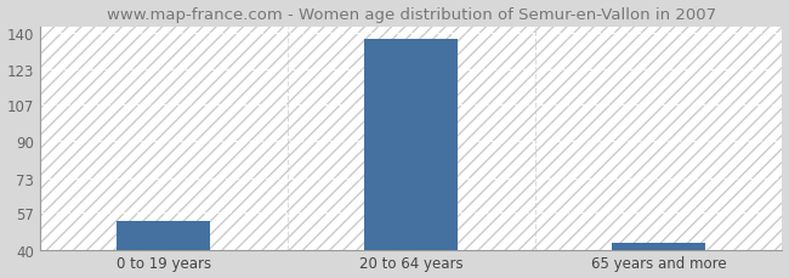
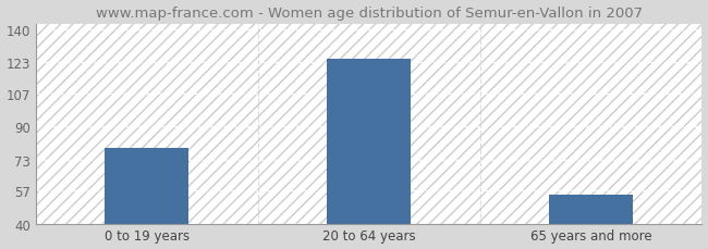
0 to 19 years: 53 -> 79
20 to 64 years: 137 -> 125
65 years and more: 43 -> 55
